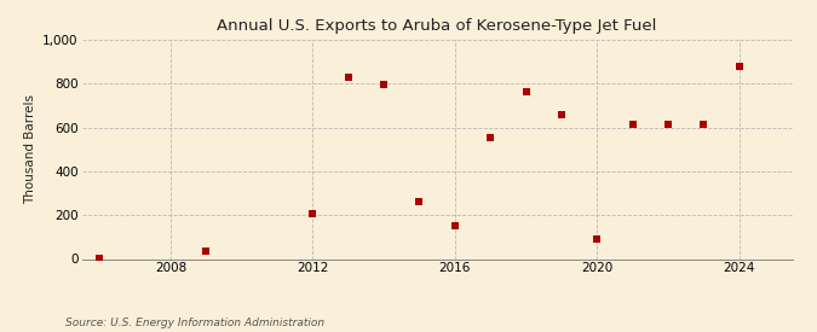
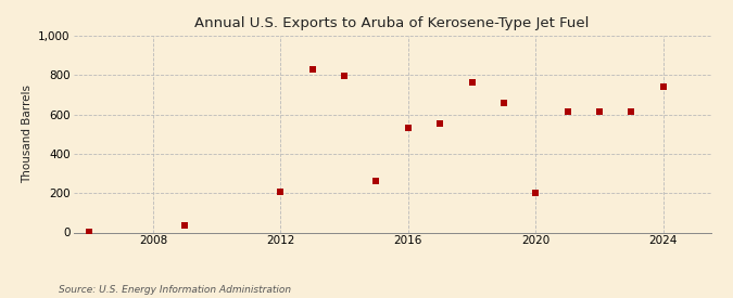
2016: 150 -> 530
2020: 90 -> 200
2024: 880 -> 740
